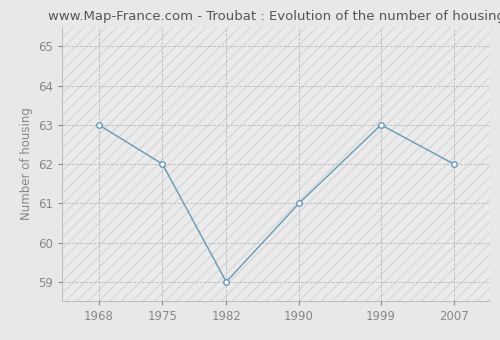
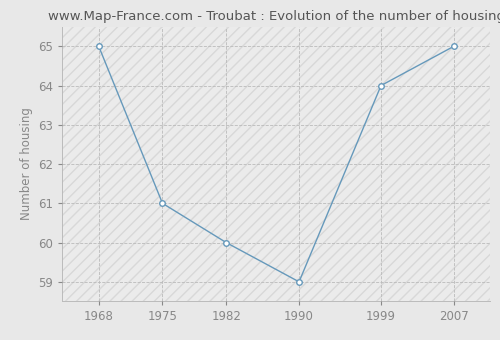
1968: 63 -> 65
1975: 62 -> 61
1982: 59 -> 60
1990: 61 -> 59
1999: 63 -> 64
2007: 62 -> 65
